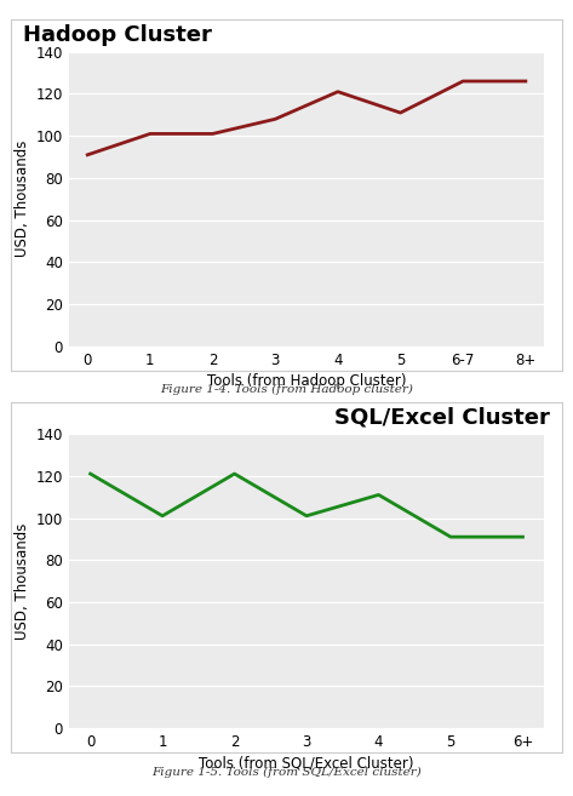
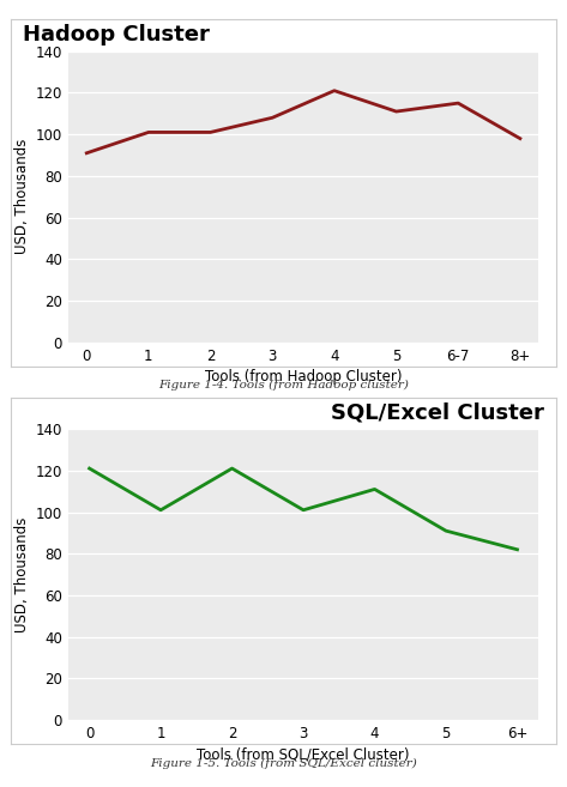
6-7: 126 -> 115
8+: 126 -> 98
6+: 91 -> 82
